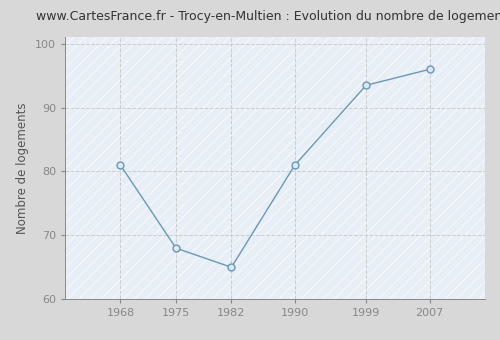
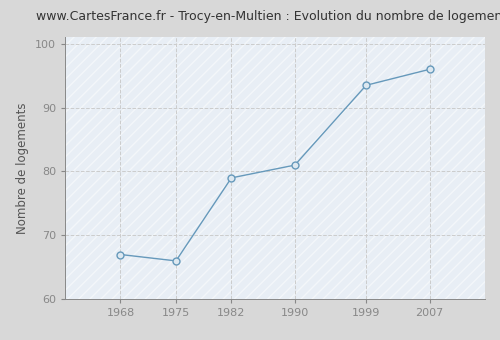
1968: 81.0 -> 67.0
1975: 68.0 -> 66.0
1982: 65.0 -> 79.0
